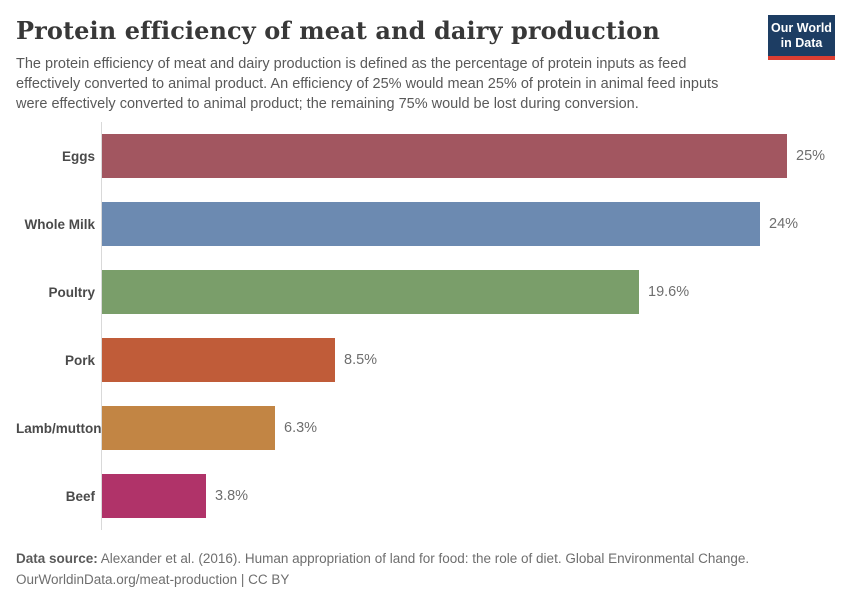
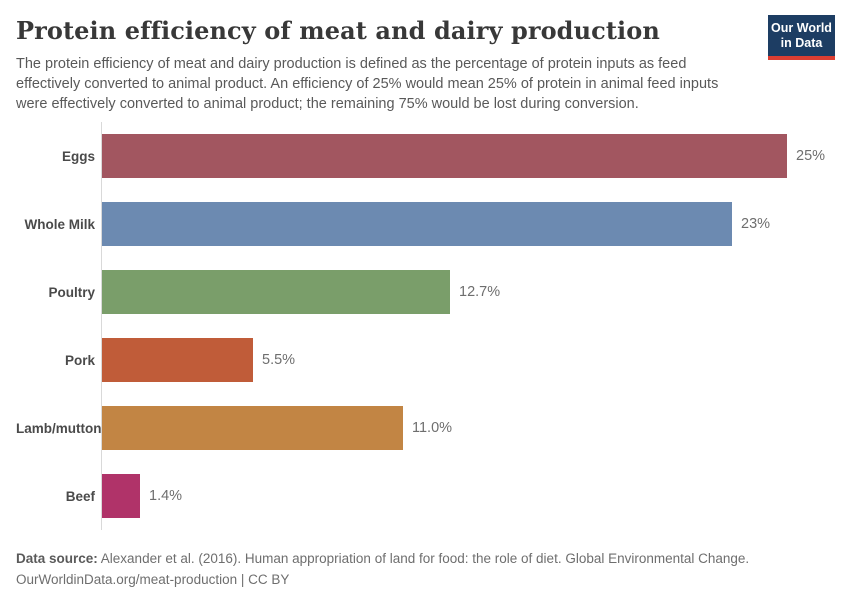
Whole Milk: 24% -> 23%
Poultry: 19.6% -> 12.7%
Pork: 8.5% -> 5.5%
Lamb/mutton: 6.3% -> 11.0%
Beef: 3.8% -> 1.4%
